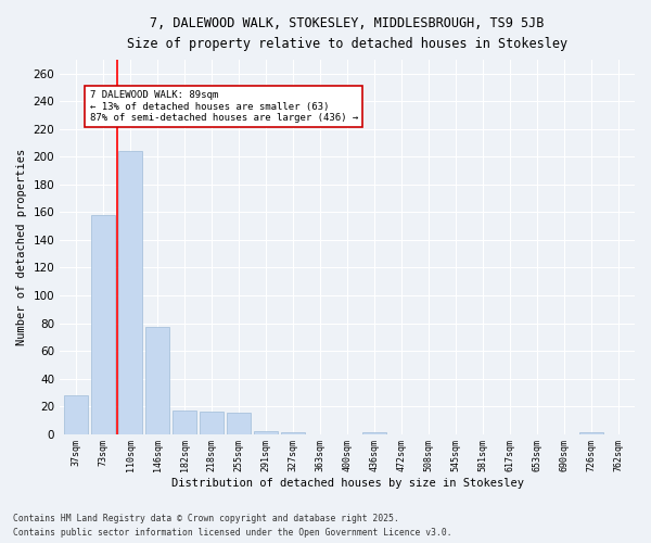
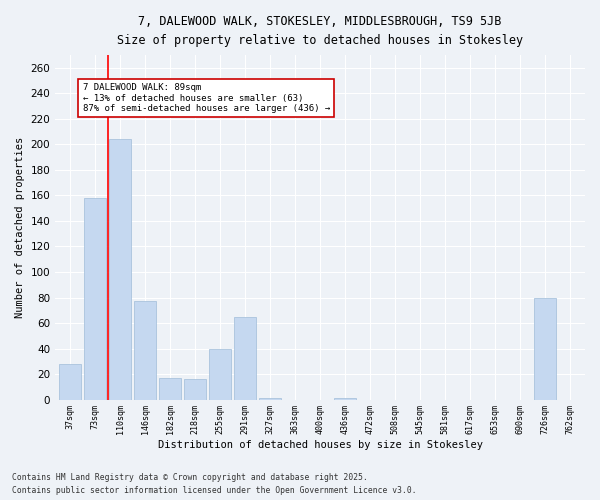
255sqm: 15 -> 40
291sqm: 2 -> 65
726sqm: 1 -> 80
